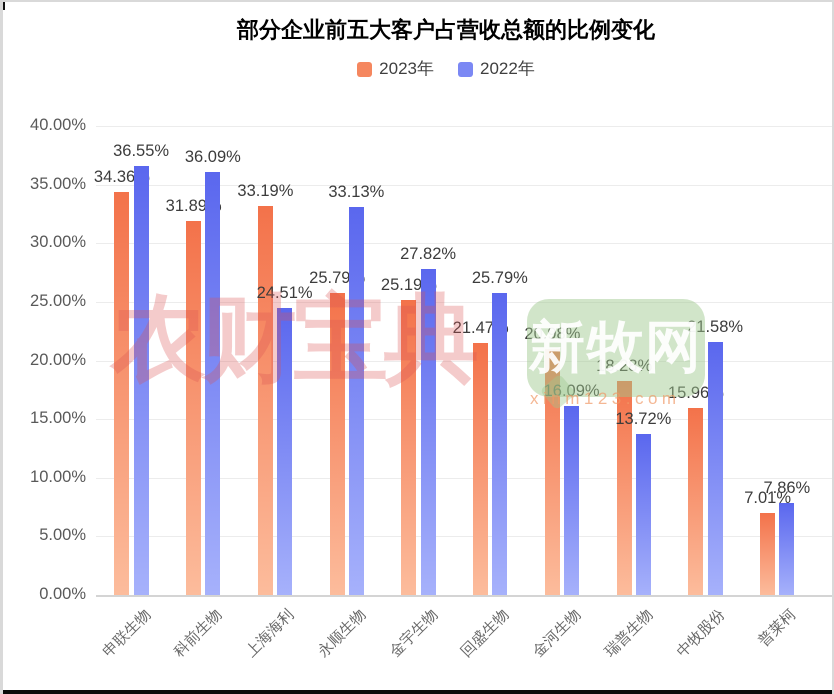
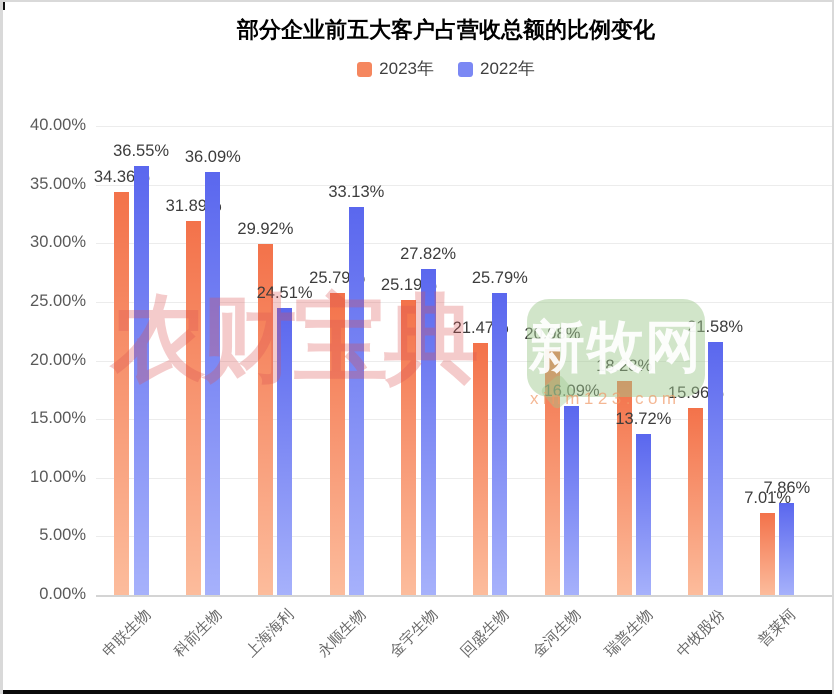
2023年/上海海利: 33.19% -> 29.92%
